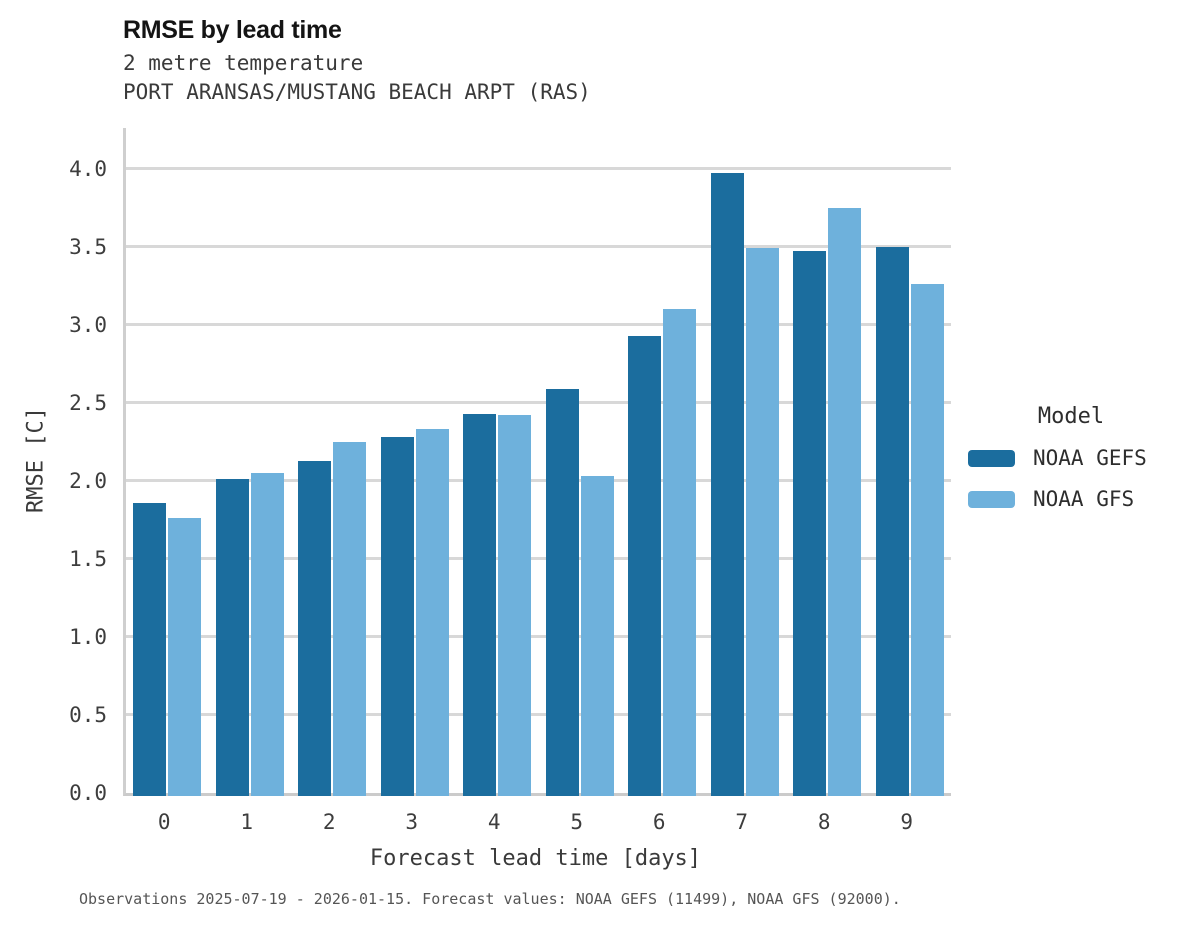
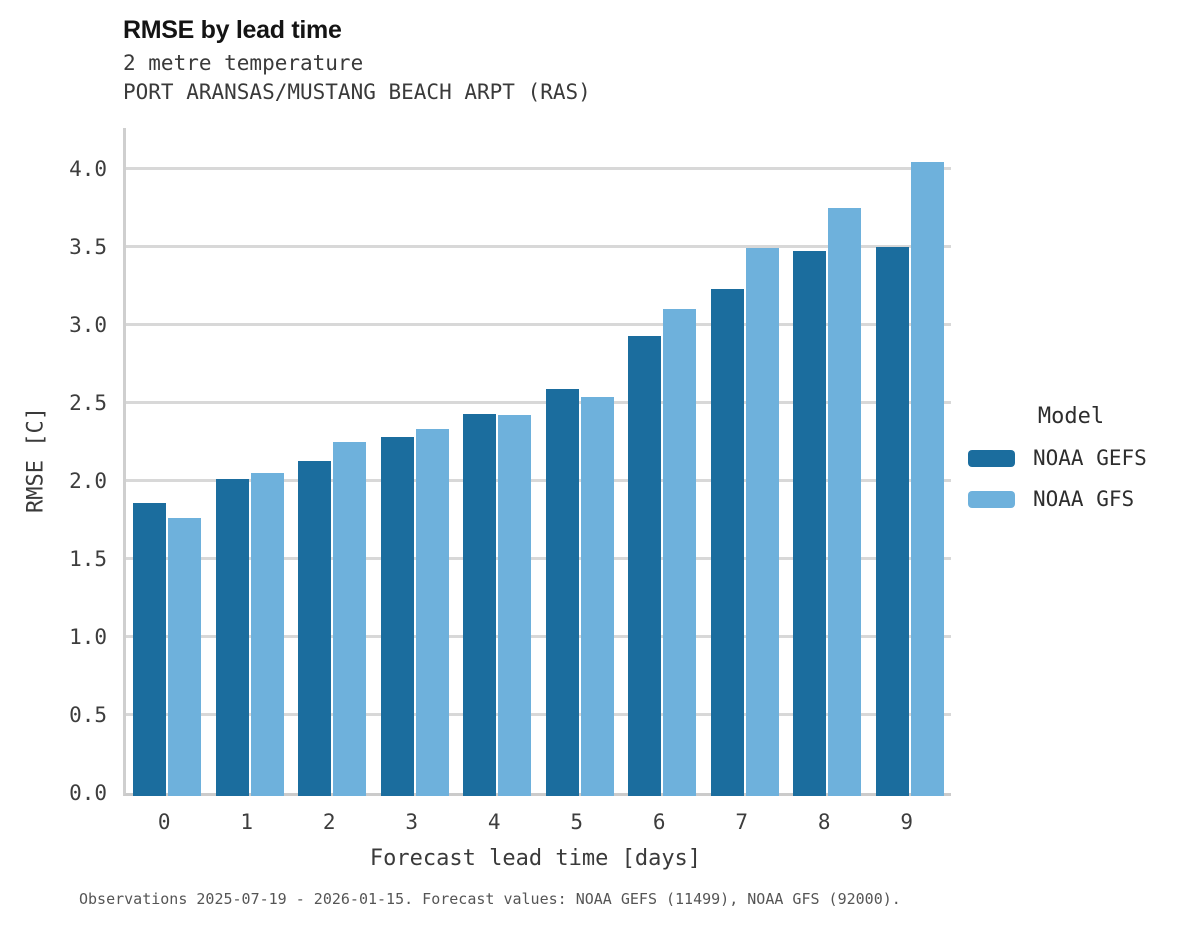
NOAA GFS/5: 2.03 -> 2.54
NOAA GEFS/7: 3.97 -> 3.23
NOAA GFS/9: 3.26 -> 4.04
